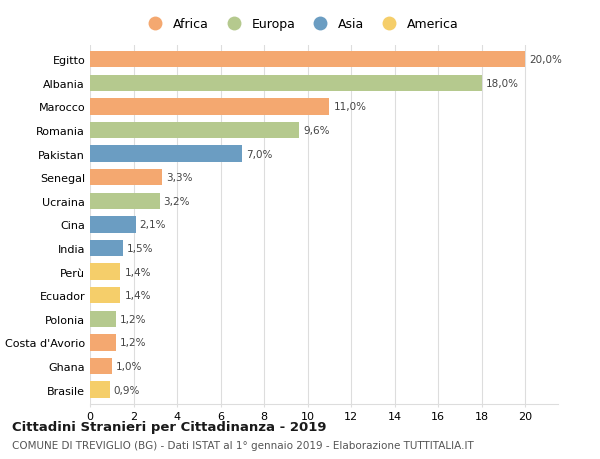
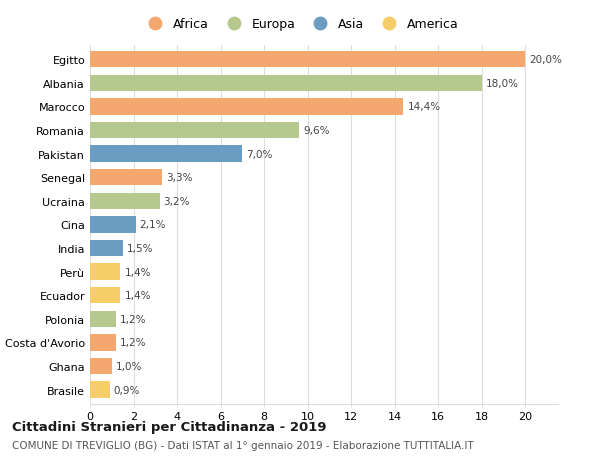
Marocco: 11,0% -> 14,4%
